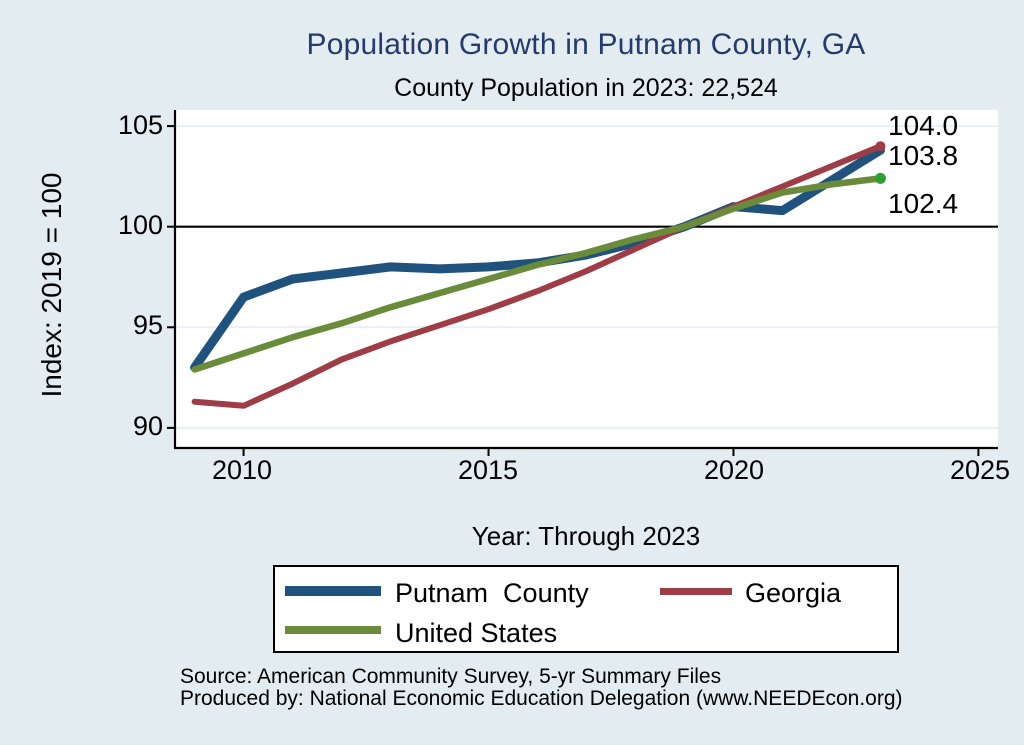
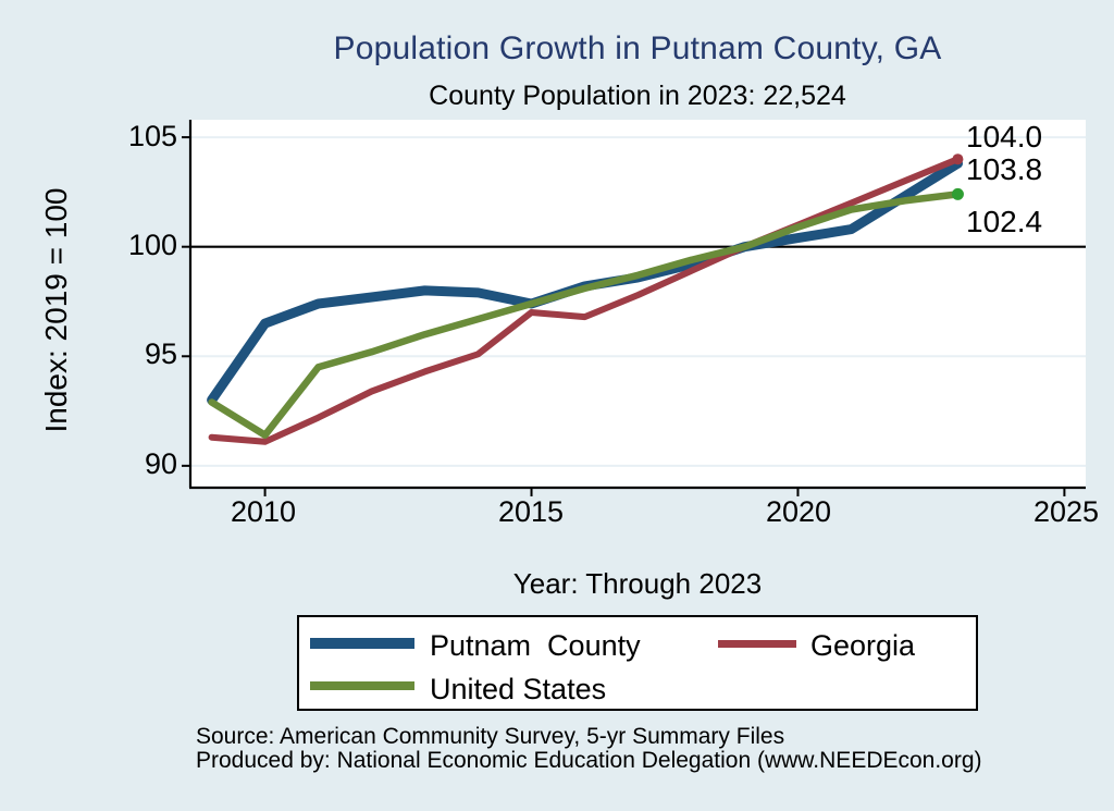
United States/2010: 93.7 -> 91.4
Putnam County/2015: 98.0 -> 97.4
Georgia/2015: 95.9 -> 97.0
Putnam County/2020: 101.0 -> 100.4
